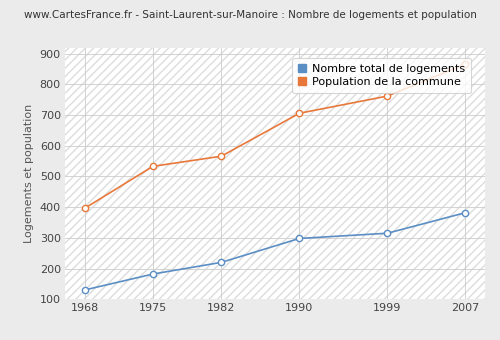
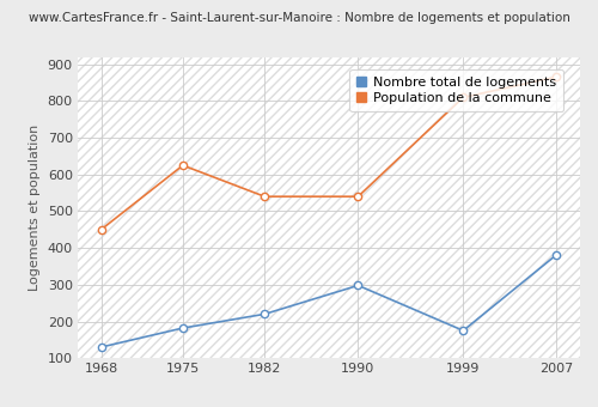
Population de la commune/1968: 396 -> 450
Population de la commune/1975: 533 -> 625
Population de la commune/1982: 566 -> 540
Population de la commune/1990: 706 -> 540
Nombre total de logements/1999: 315 -> 175
Population de la commune/1999: 762 -> 810
